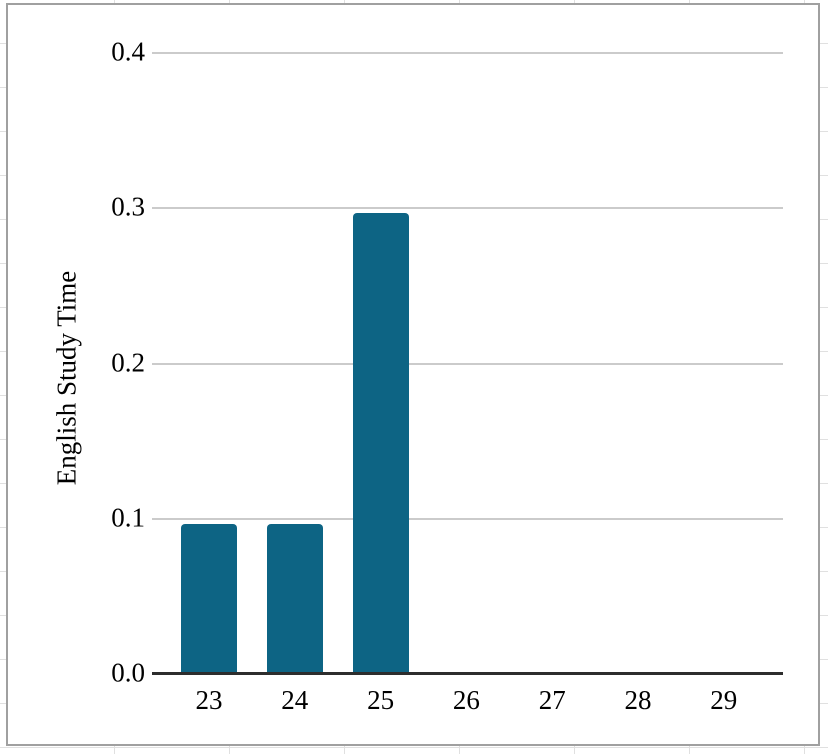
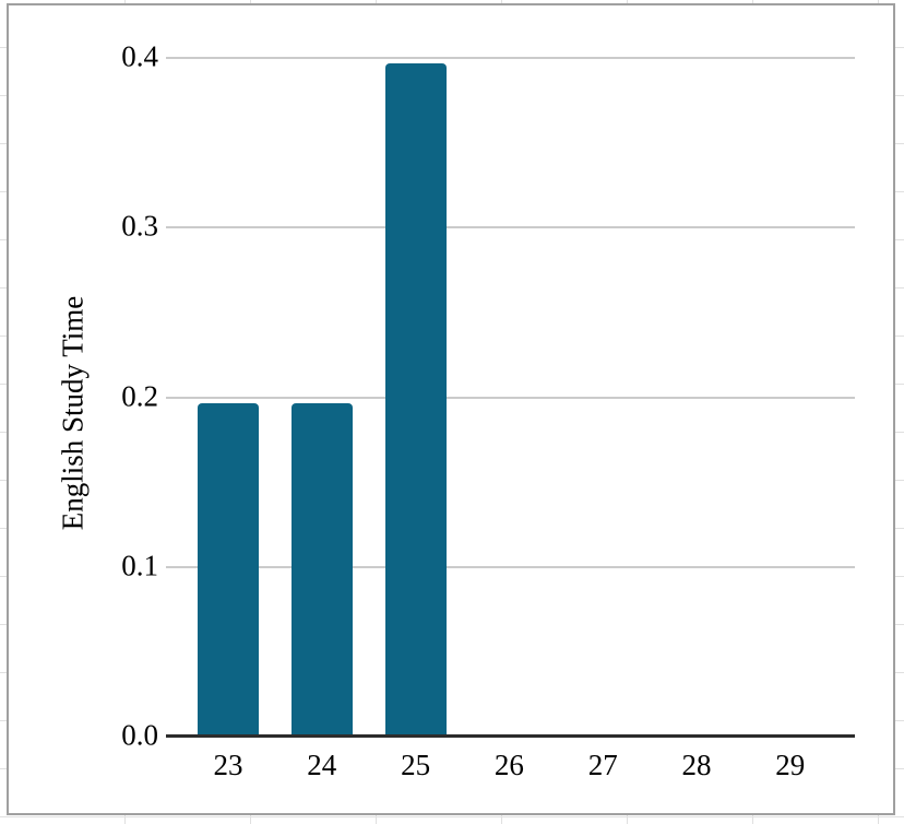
23: 0.1 -> 0.2
24: 0.1 -> 0.2
25: 0.3 -> 0.4
